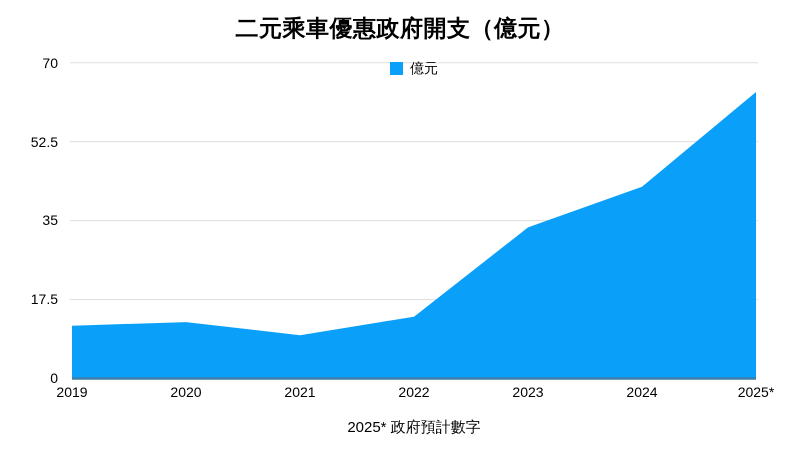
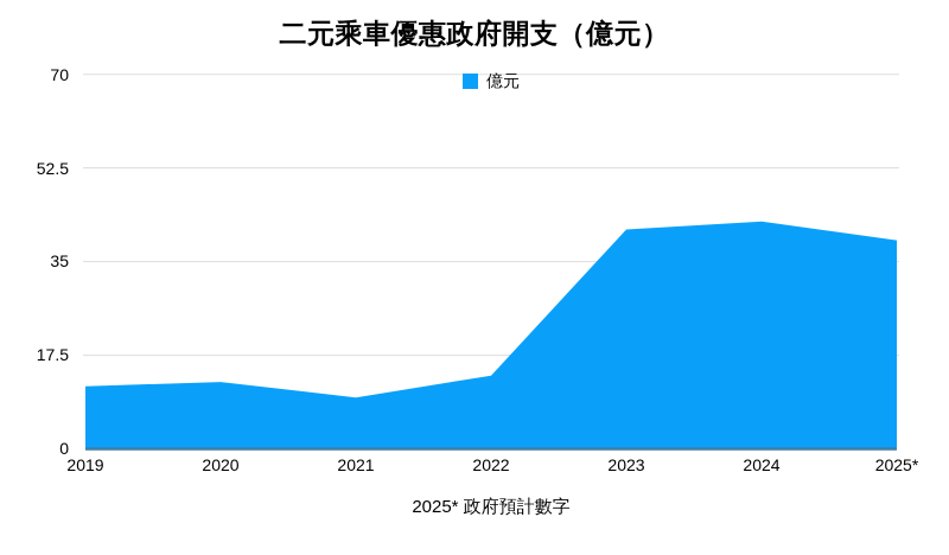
2023: 34 -> 41
2025*: 64 -> 39
